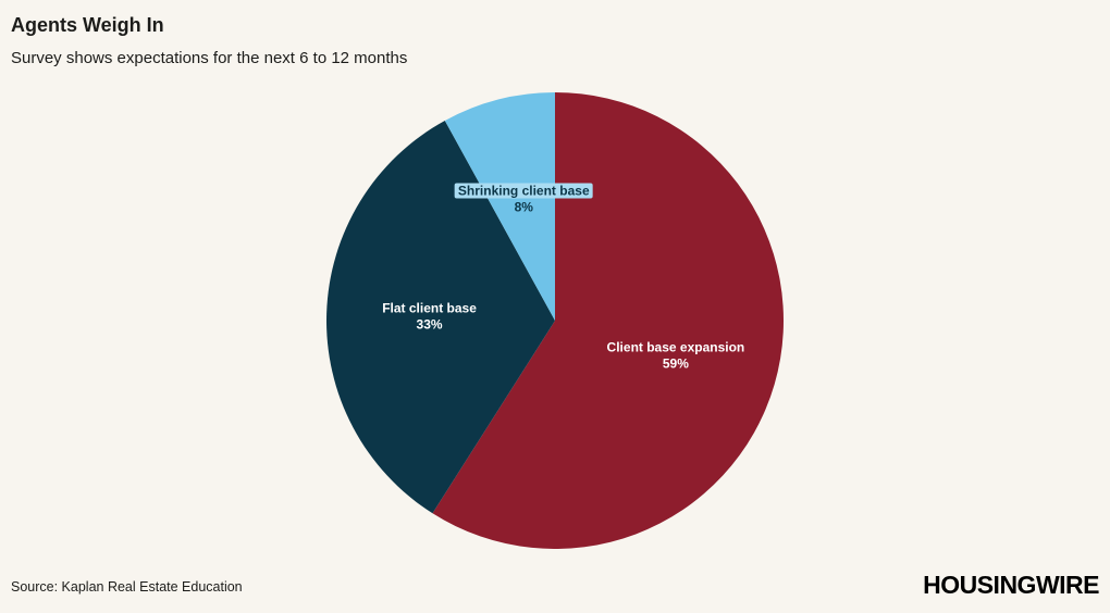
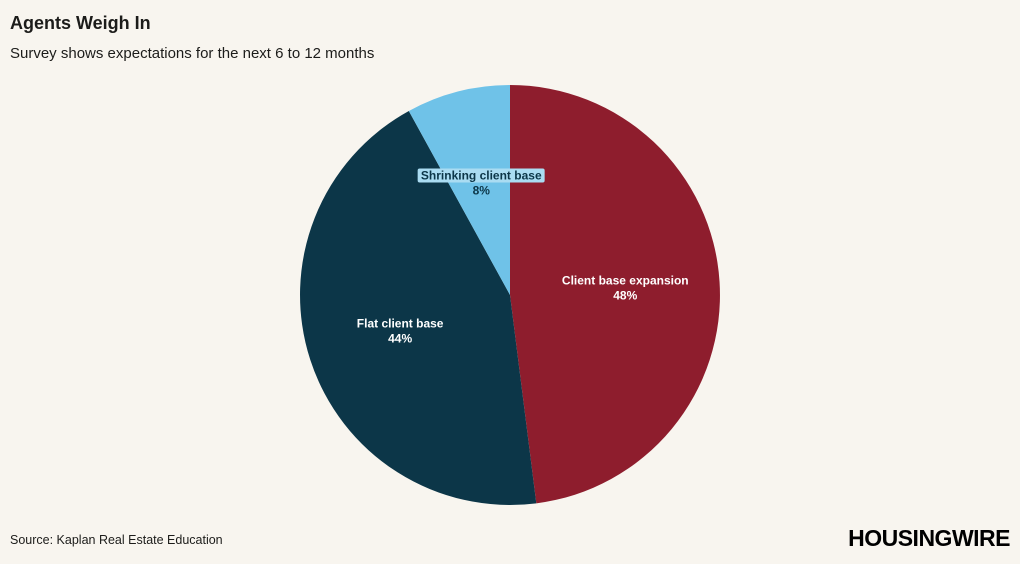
Client base expansion: 59% -> 48%
Flat client base: 33% -> 44%
